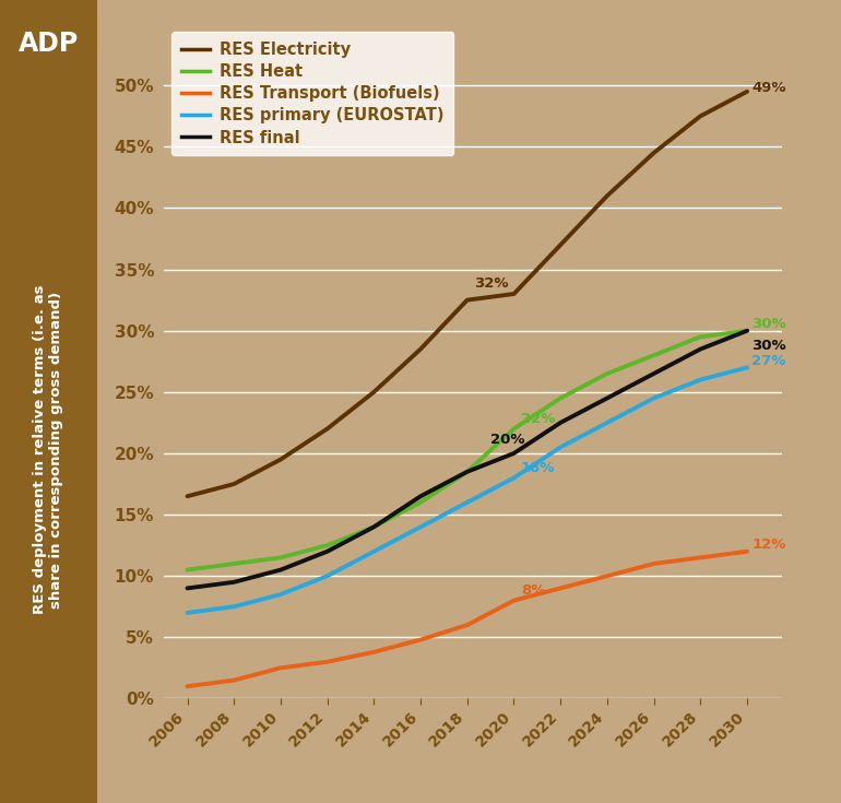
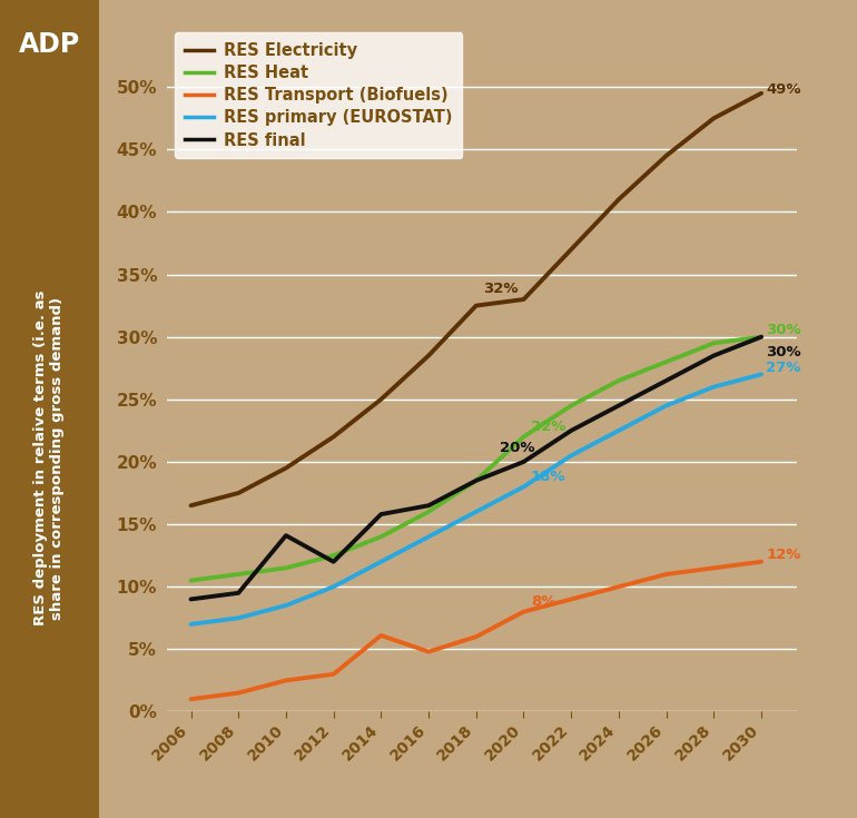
RES final/2010: 10.5% -> 14.1%
RES Transport (Biofuels)/2014: 3.8% -> 6.1%
RES final/2014: 14.0% -> 15.8%
